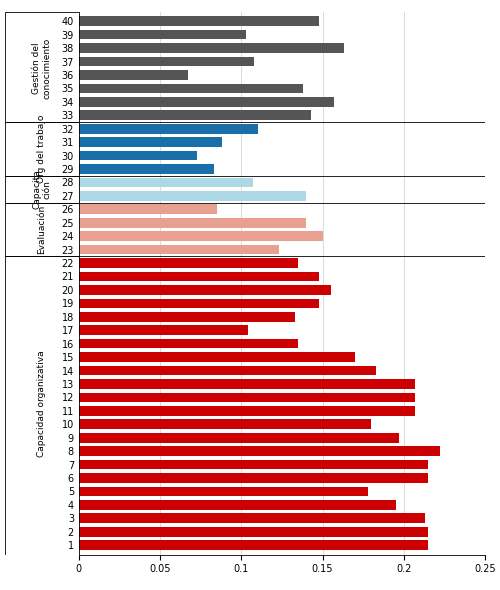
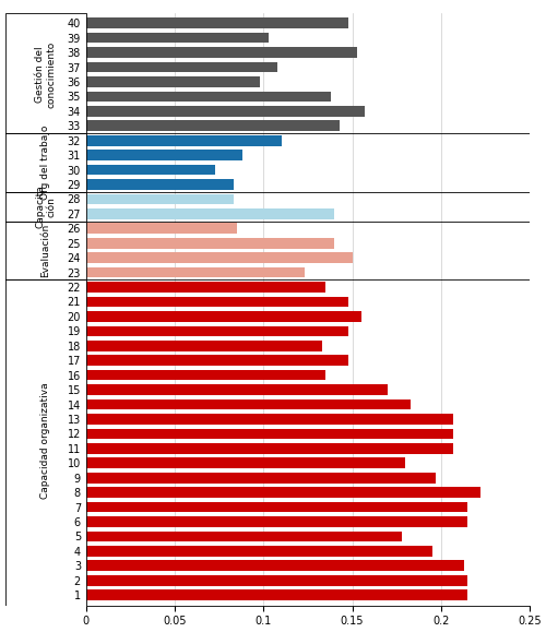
38: 0.163 -> 0.153
36: 0.067 -> 0.098
28: 0.107 -> 0.083
17: 0.104 -> 0.148
